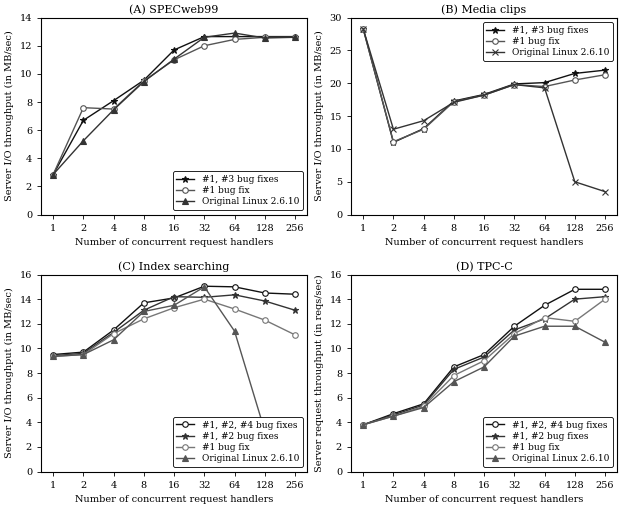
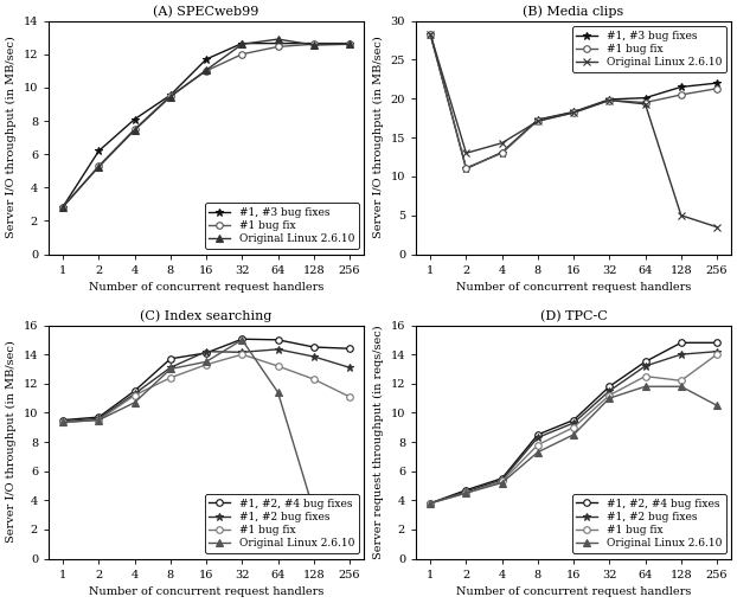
(A) SPECweb99/#1, #3 bug fixes/2: 6.7 -> 6.2
(A) SPECweb99/#1 bug fix/2: 7.6 -> 5.3
(D) TPC-C/#1, #2 bug fixes/64: 12.4 -> 13.2
